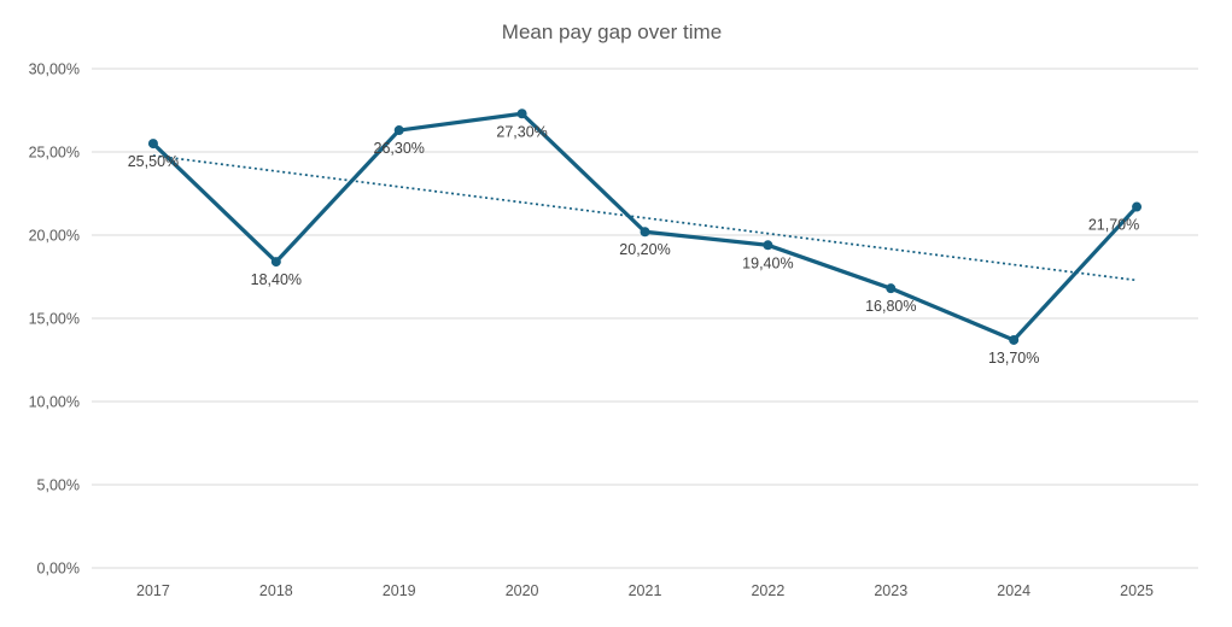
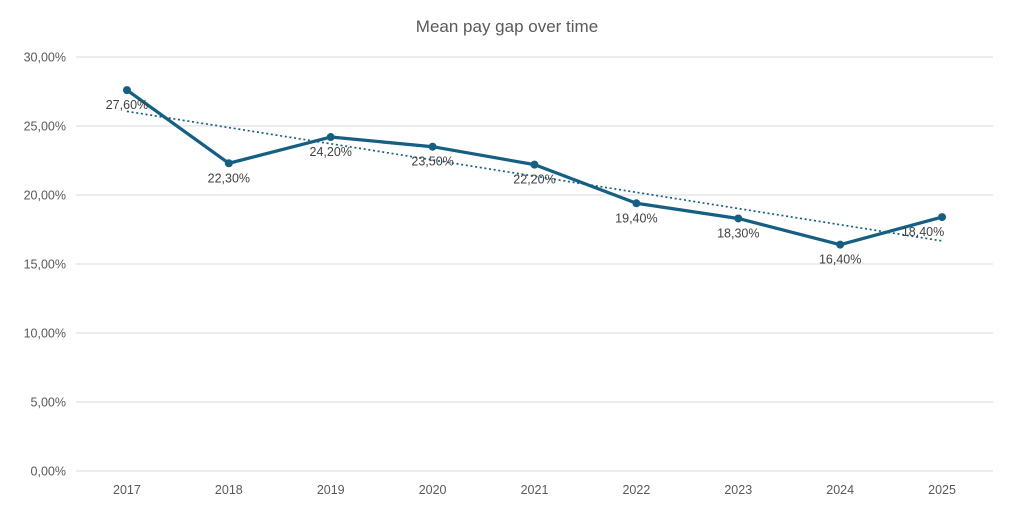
2017: 25,50% -> 27,60%
2018: 18,40% -> 22,30%
2019: 26,30% -> 24,20%
2020: 27,30% -> 23,50%
2021: 20,20% -> 22,20%
2023: 16,80% -> 18,30%
2024: 13,70% -> 16,40%
2025: 21,70% -> 18,40%
